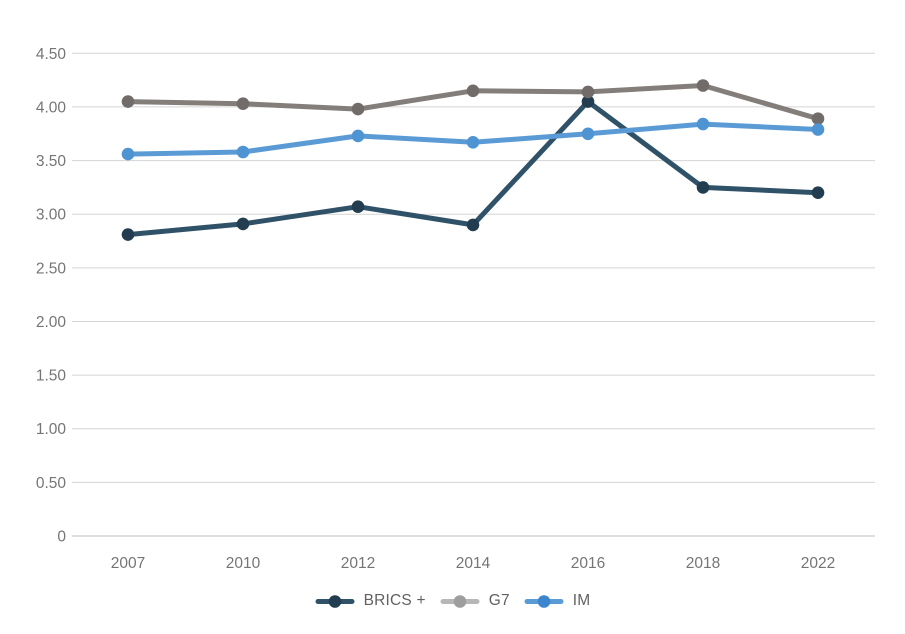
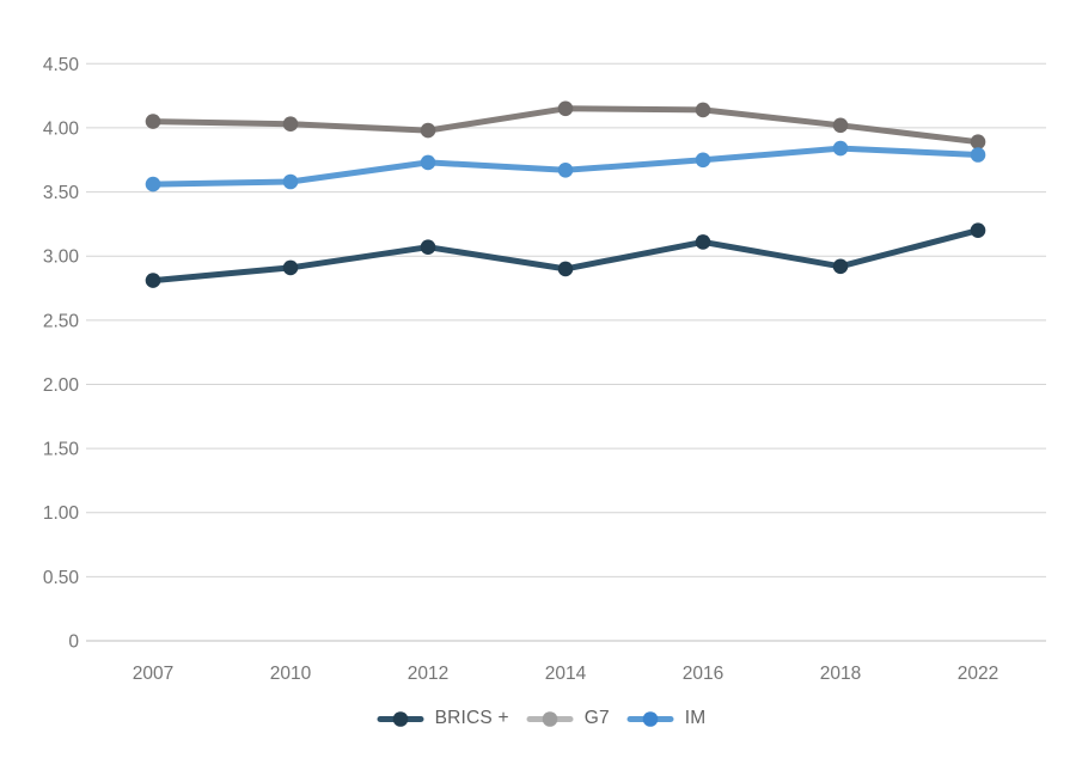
BRICS +/2016: 4.05 -> 3.11
BRICS +/2018: 3.25 -> 2.92
G7/2018: 4.20 -> 4.02
